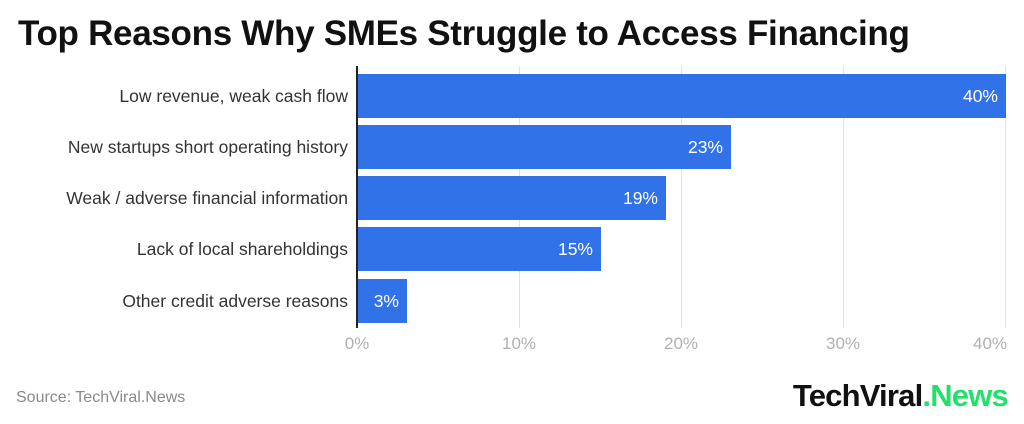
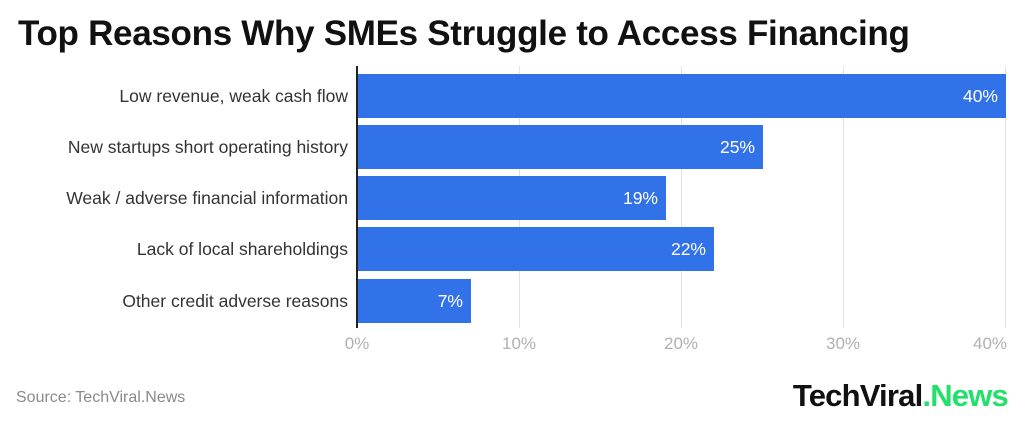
New startups short operating history: 23% -> 25%
Lack of local shareholdings: 15% -> 22%
Other credit adverse reasons: 3% -> 7%
